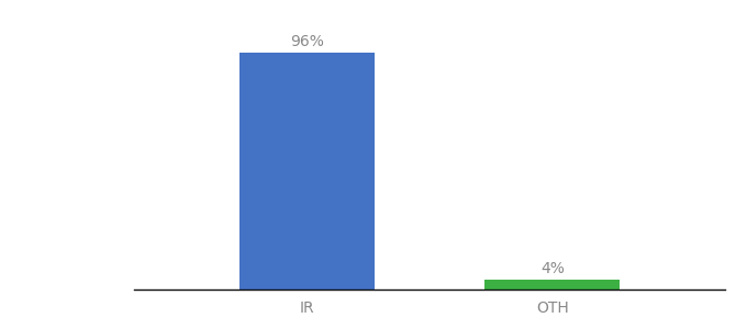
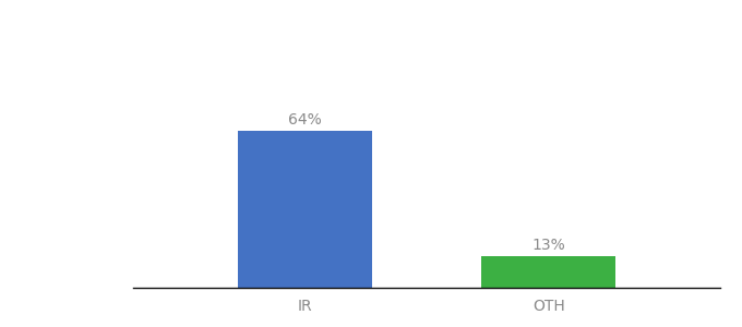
IR: 96% -> 64%
OTH: 4% -> 13%
